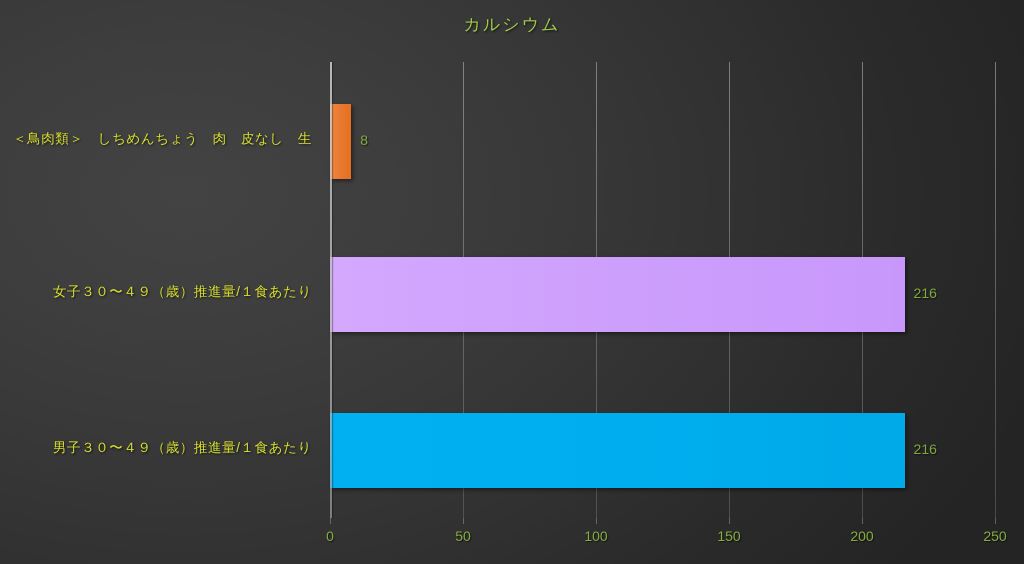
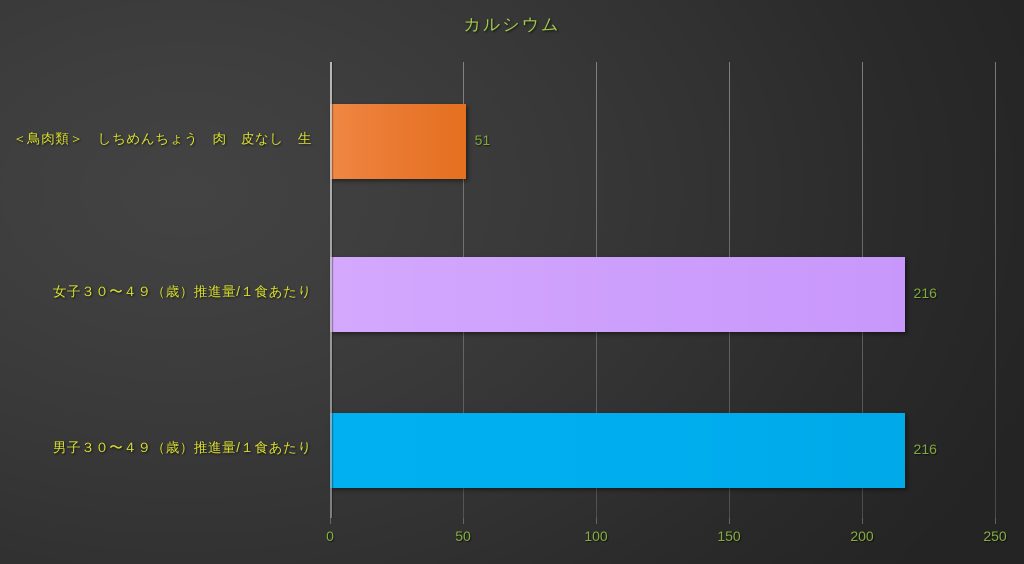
＜鳥肉類＞ しちめんちょう 肉 皮なし 生: 8 -> 51
